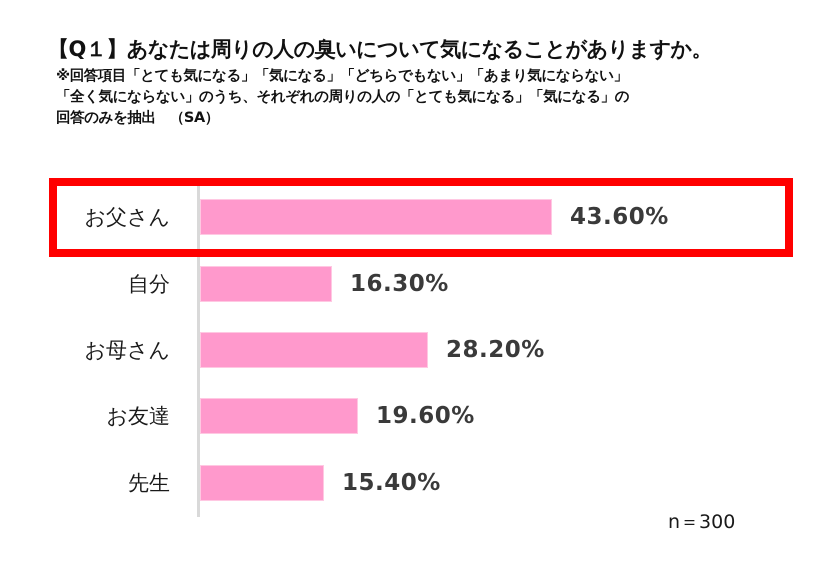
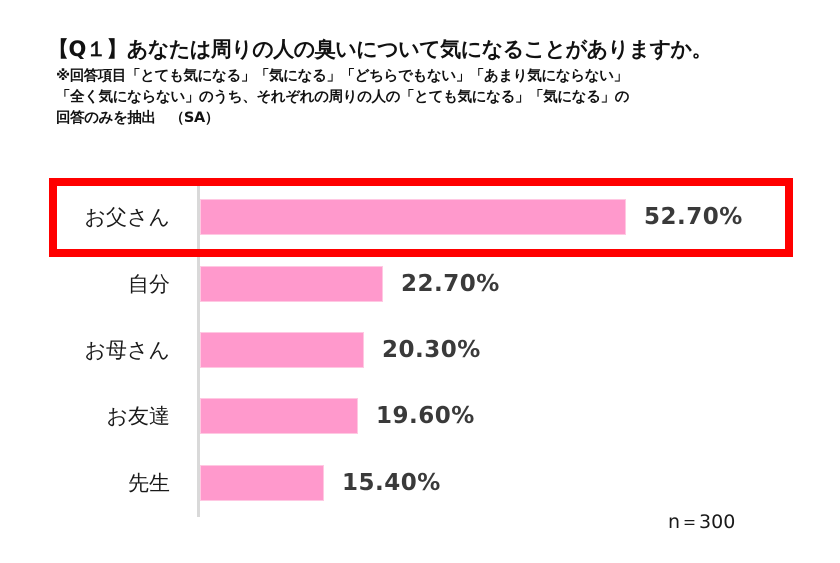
お父さん: 43.60% -> 52.70%
自分: 16.30% -> 22.70%
お母さん: 28.20% -> 20.30%
